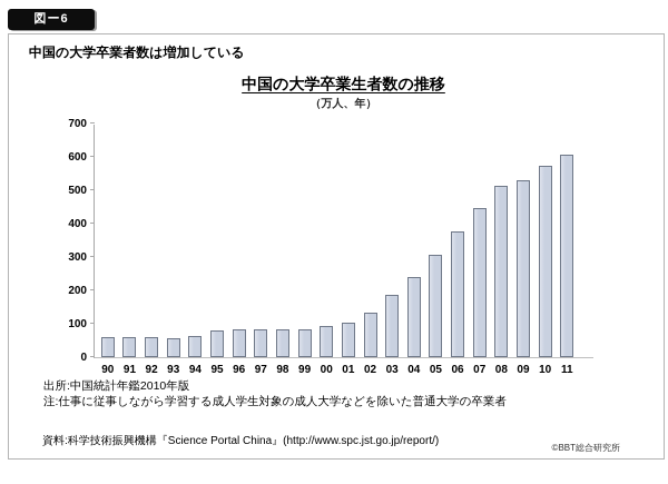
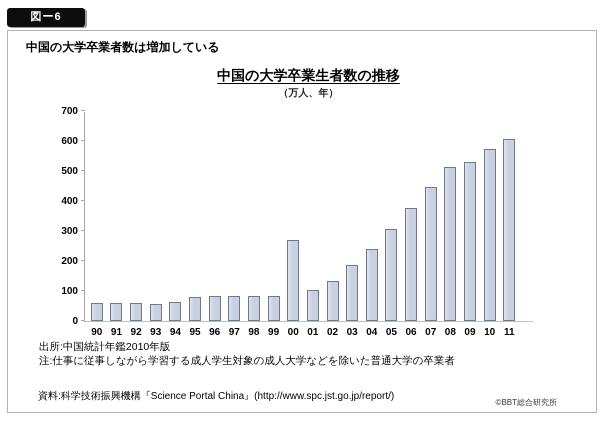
00: 100 -> 270
